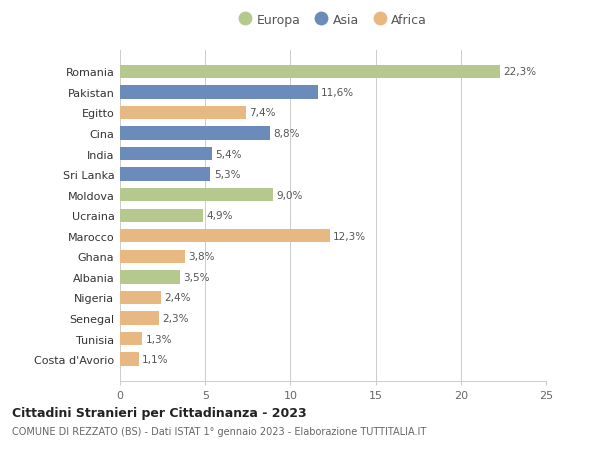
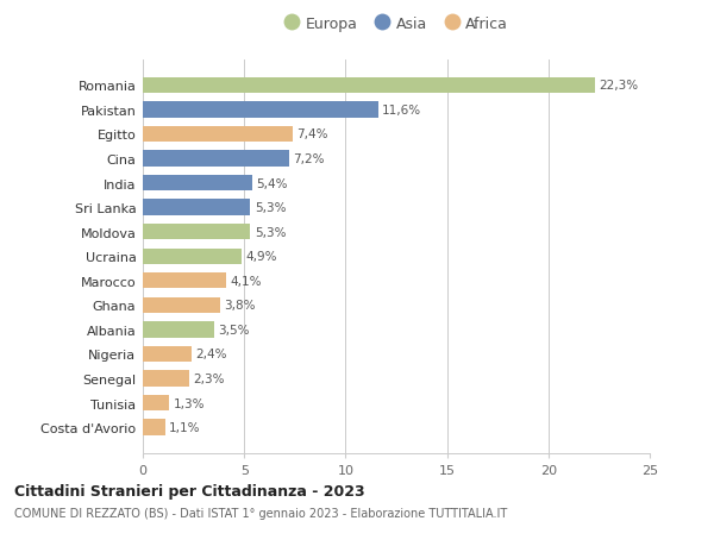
Cina: 8,8% -> 7,2%
Moldova: 9,0% -> 5,3%
Marocco: 12,3% -> 4,1%
